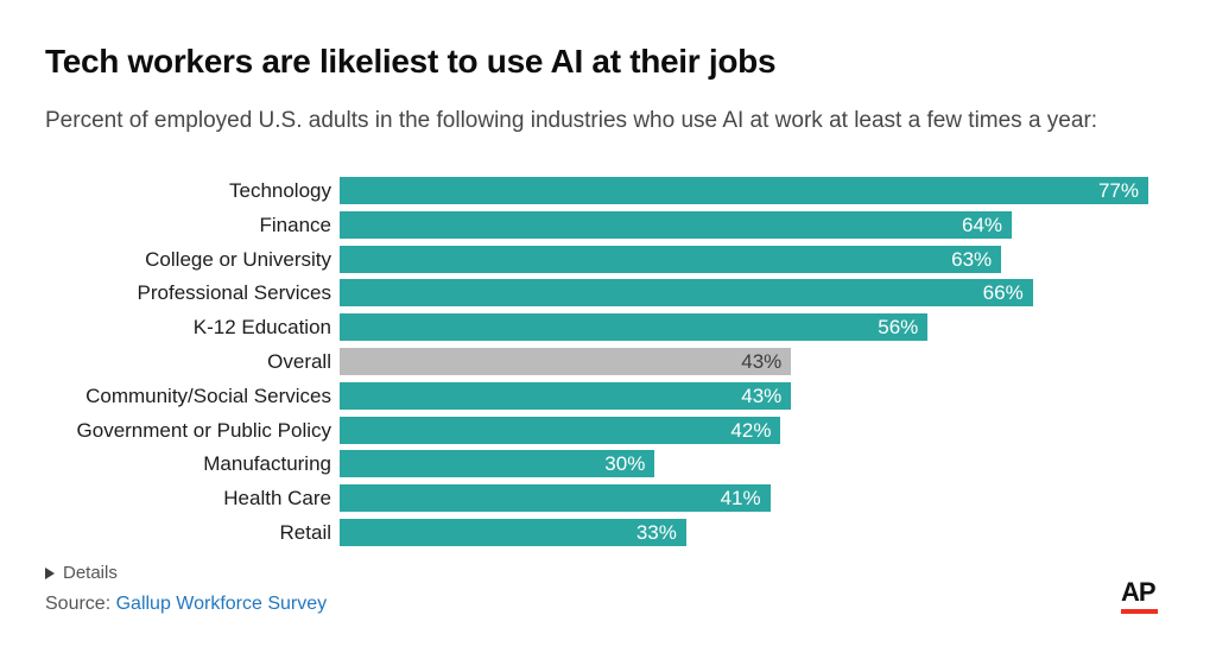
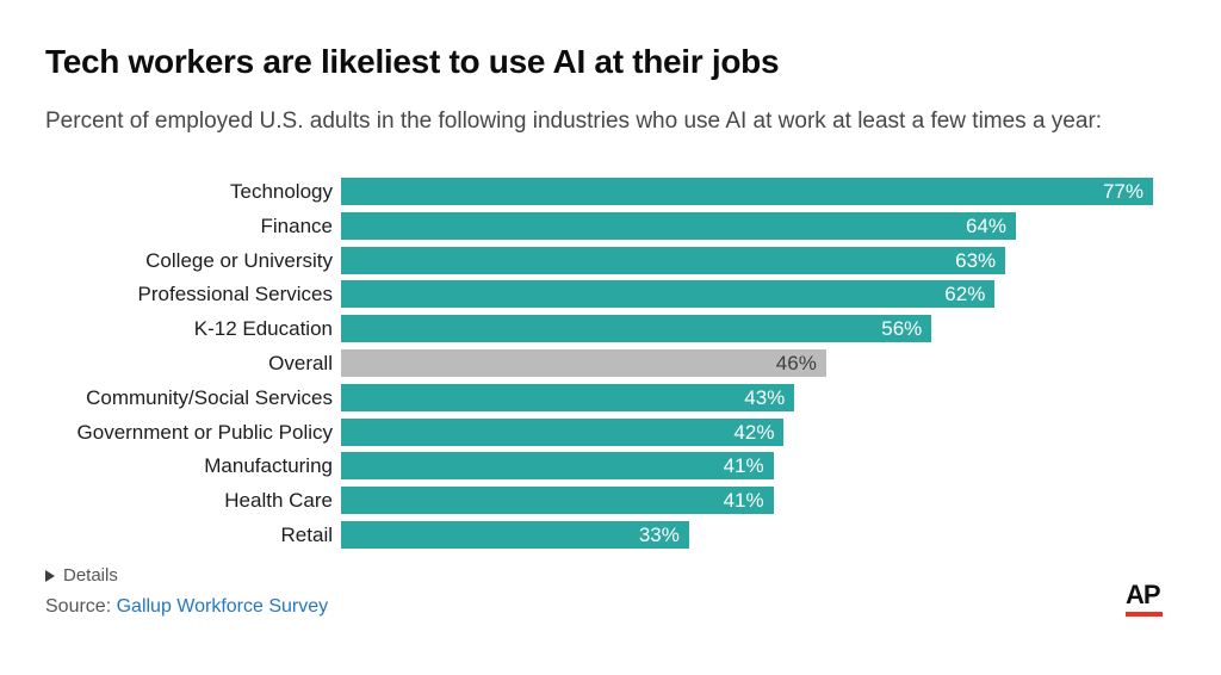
Professional Services: 66% -> 62%
Overall: 43% -> 46%
Manufacturing: 30% -> 41%
